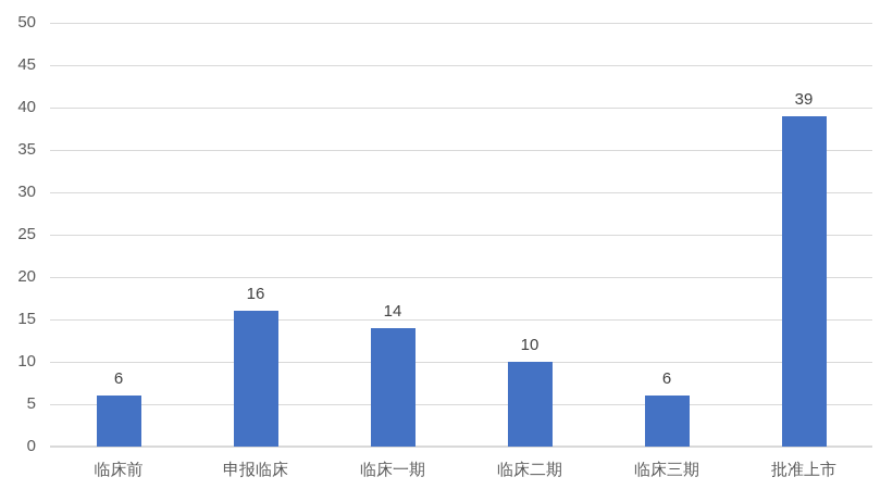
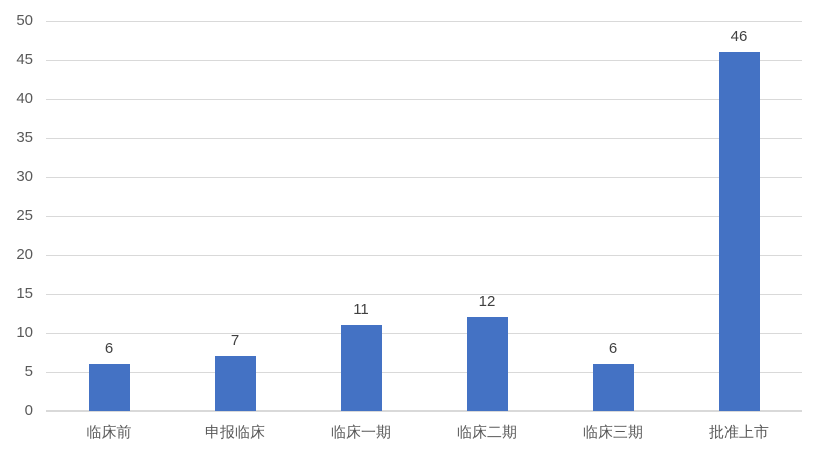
申报临床: 16 -> 7
临床一期: 14 -> 11
临床二期: 10 -> 12
批准上市: 39 -> 46
